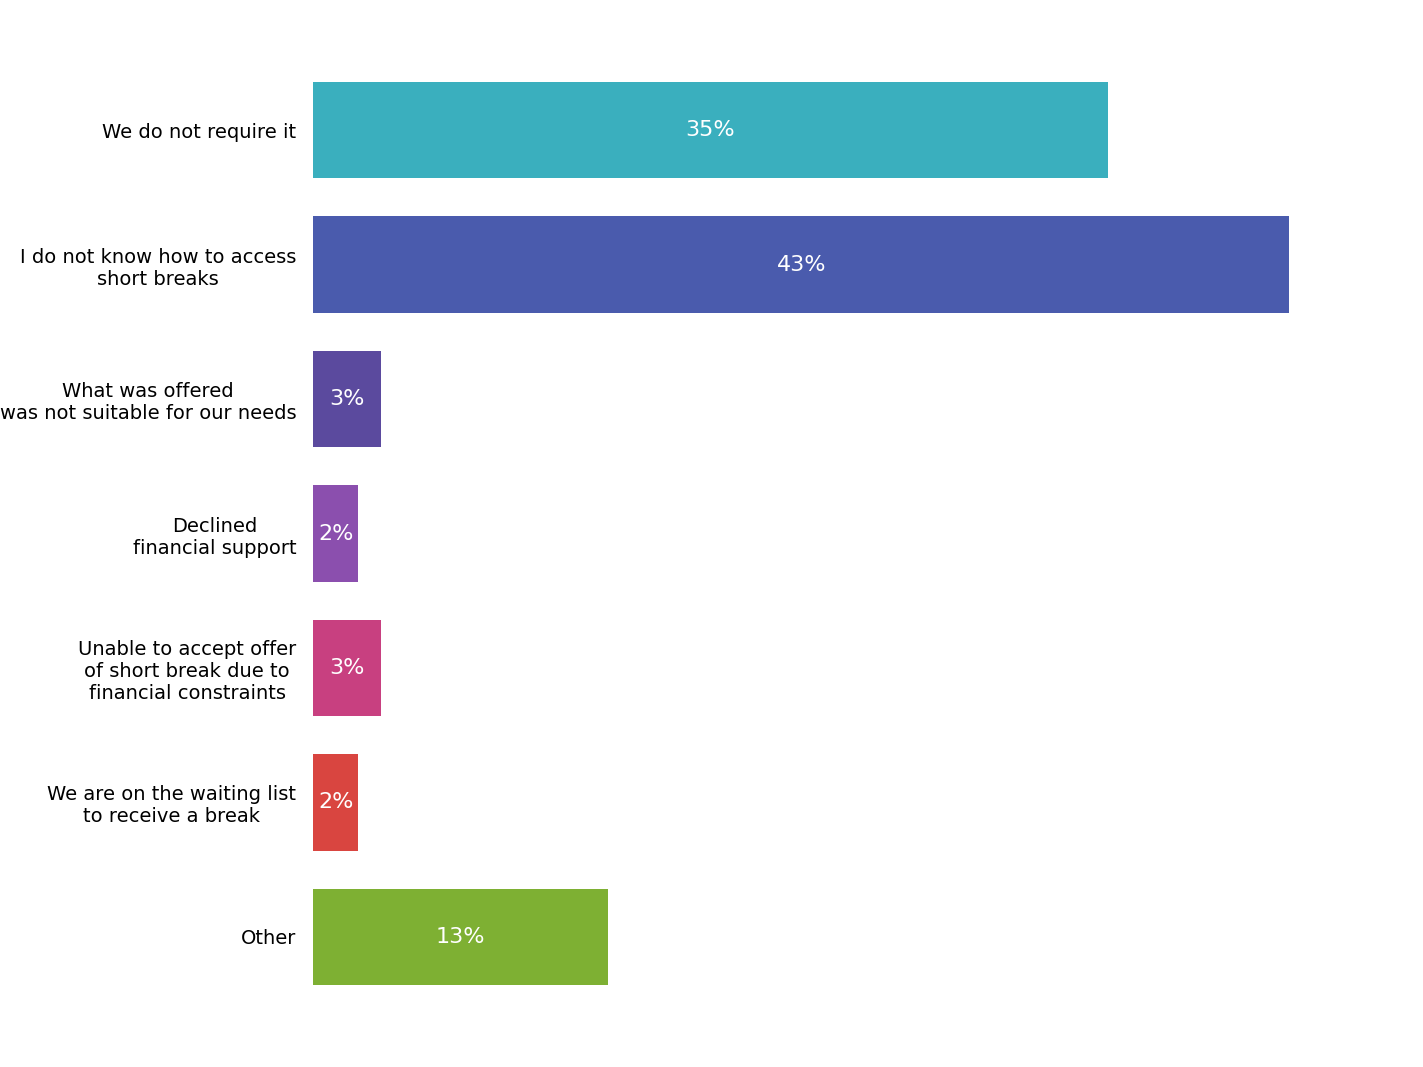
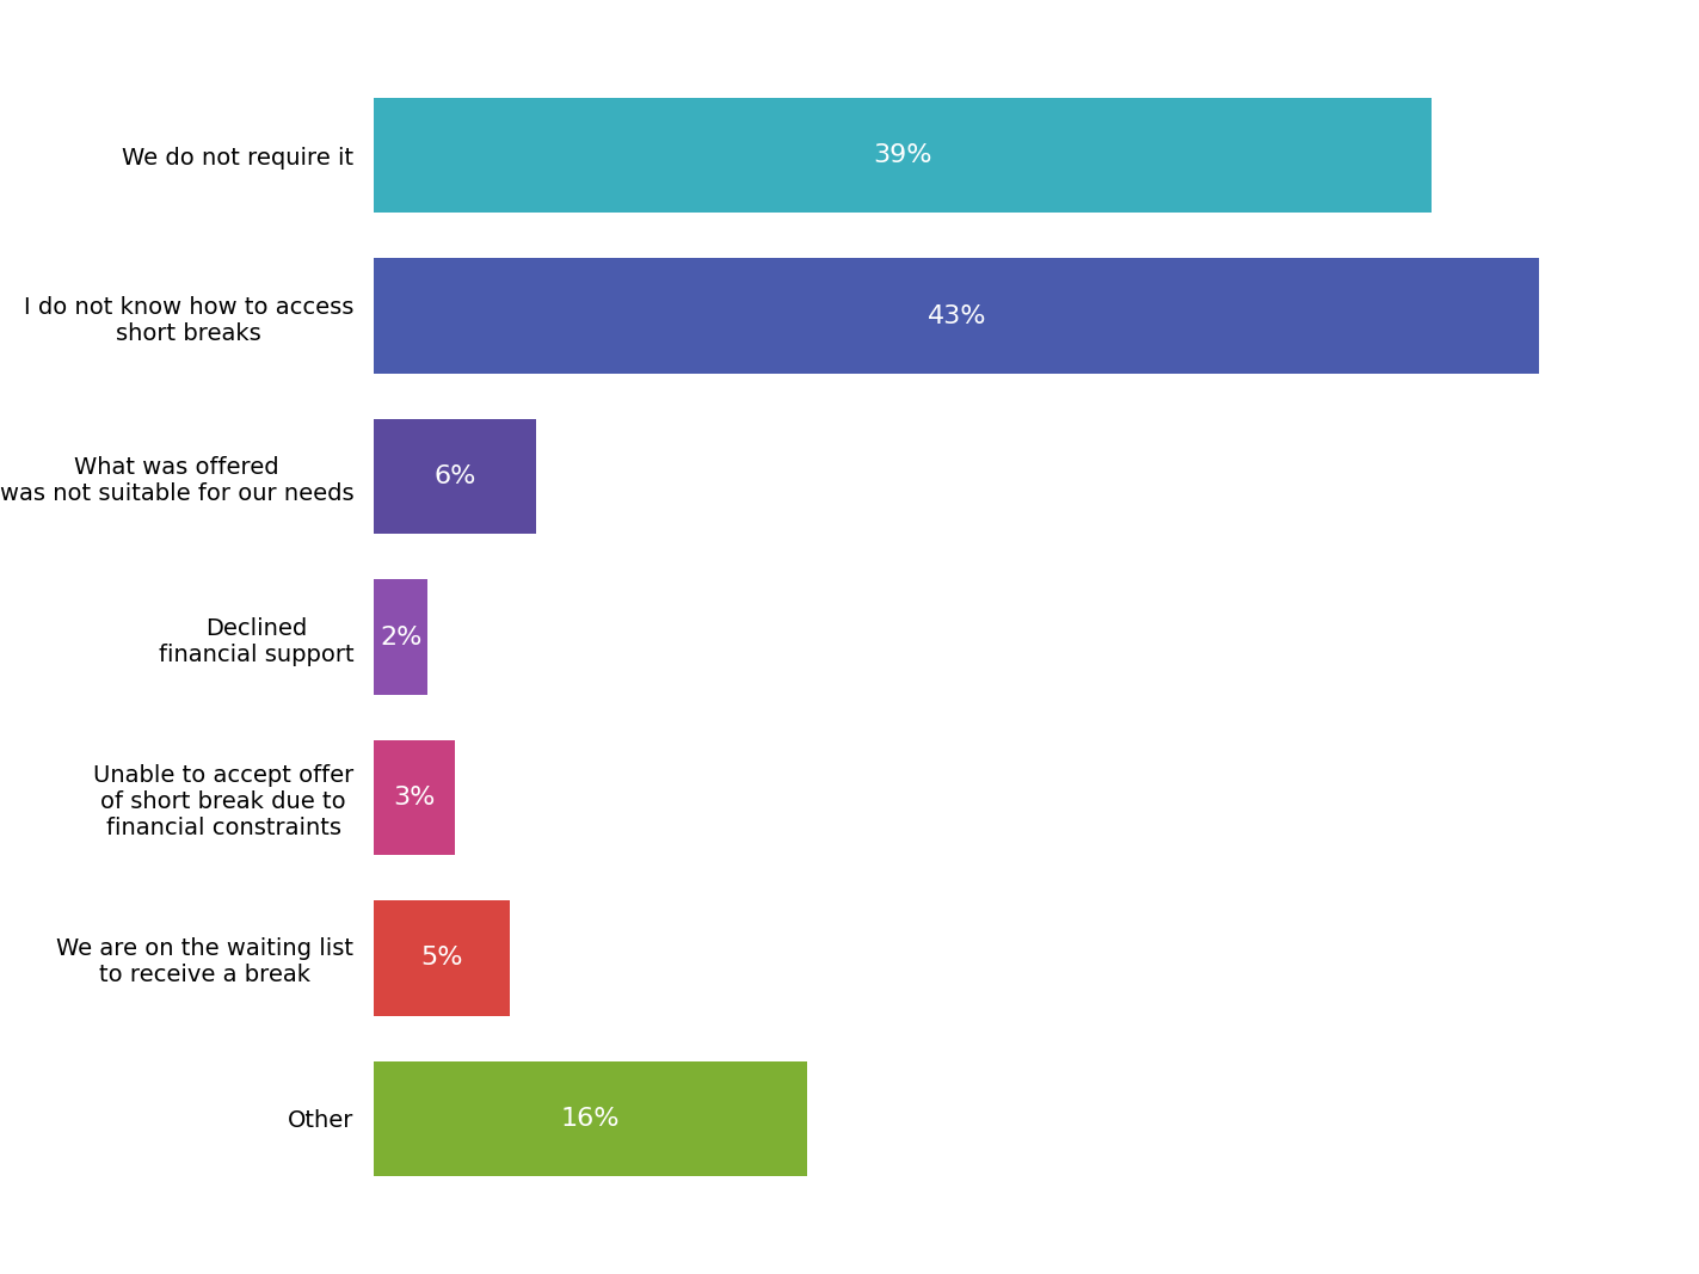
We do not require it: 35% -> 39%
What was offered was not suitable for our needs: 3% -> 6%
We are on the waiting list to receive a break: 2% -> 5%
Other: 13% -> 16%
